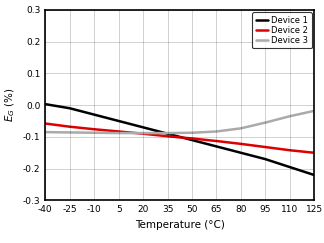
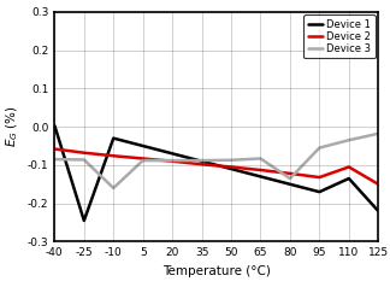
Device 1/-25: -0.010 -> -0.245
Device 3/-10: -0.087 -> -0.160
Device 3/80: -0.073 -> -0.135
Device 1/110: -0.195 -> -0.135
Device 2/110: -0.142 -> -0.105
